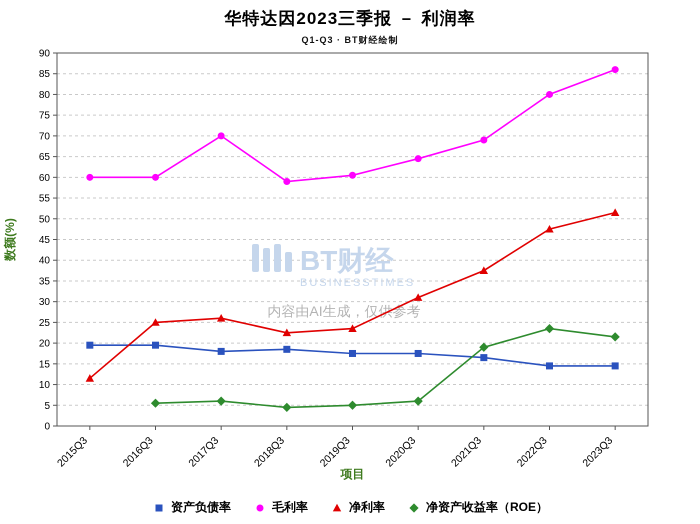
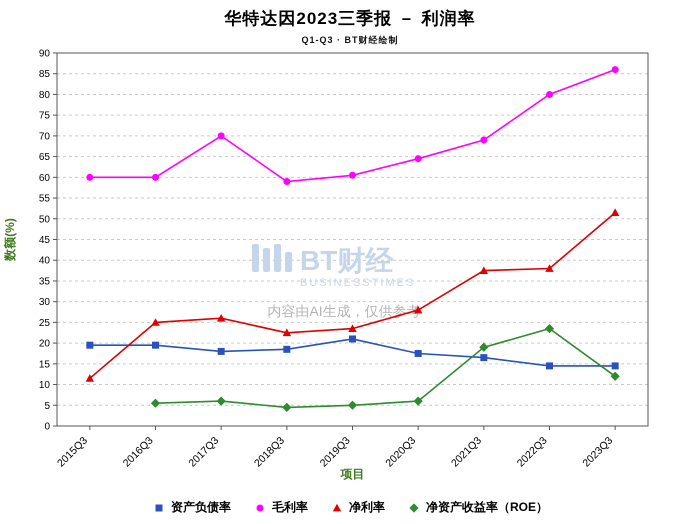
资产负债率/2019Q3: 18 -> 21
净利率/2020Q3: 31 -> 28
净利率/2022Q3: 48 -> 38
净资产收益率（ROE）/2023Q3: 22 -> 12
